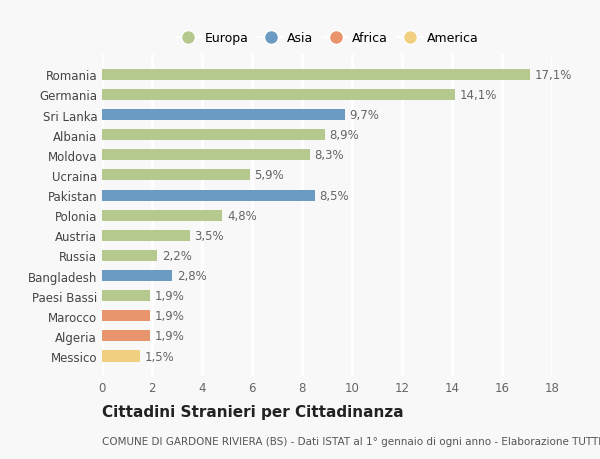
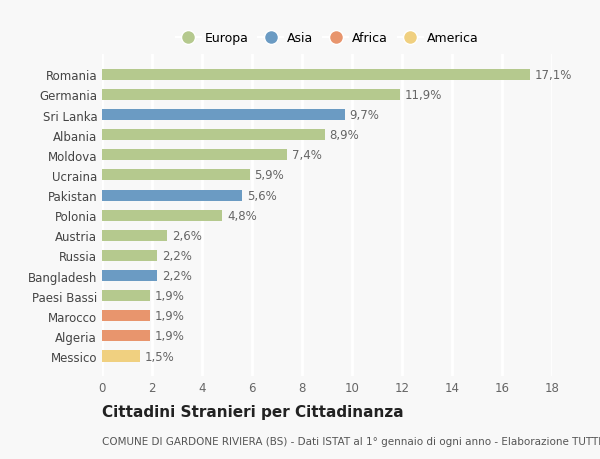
Germania: 14,1% -> 11,9%
Moldova: 8,3% -> 7,4%
Pakistan: 8,5% -> 5,6%
Austria: 3,5% -> 2,6%
Bangladesh: 2,8% -> 2,2%
